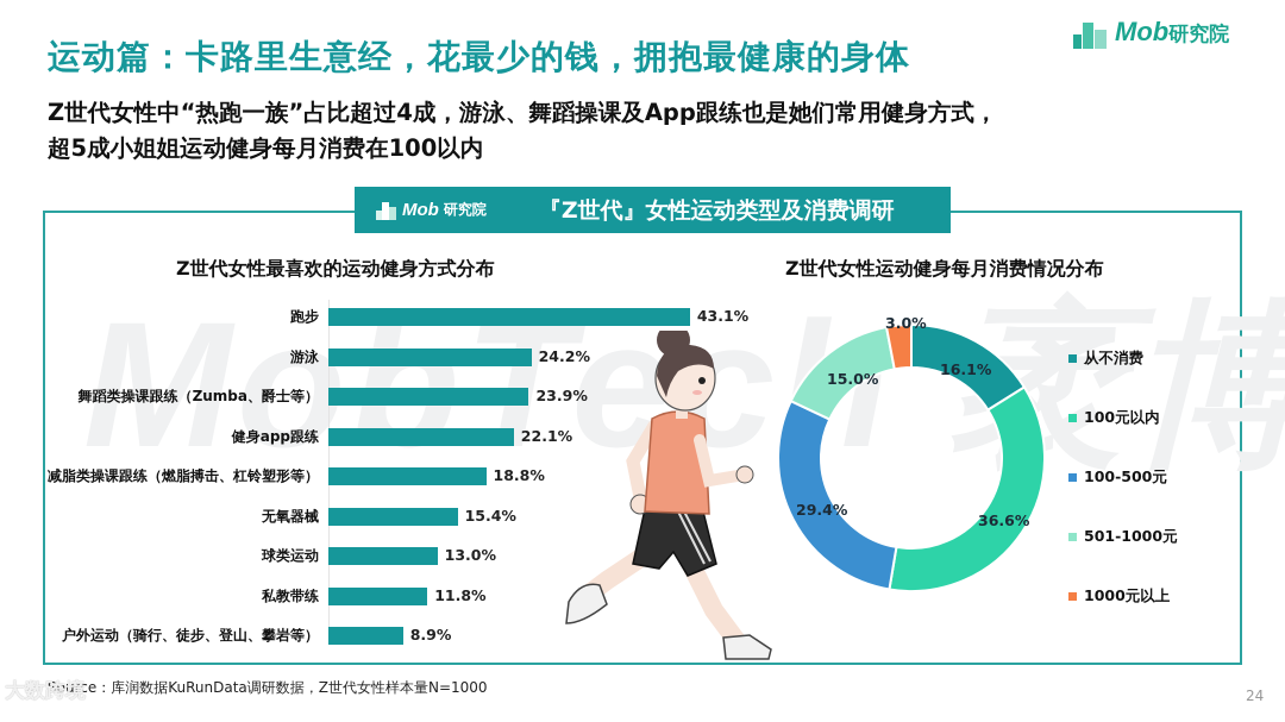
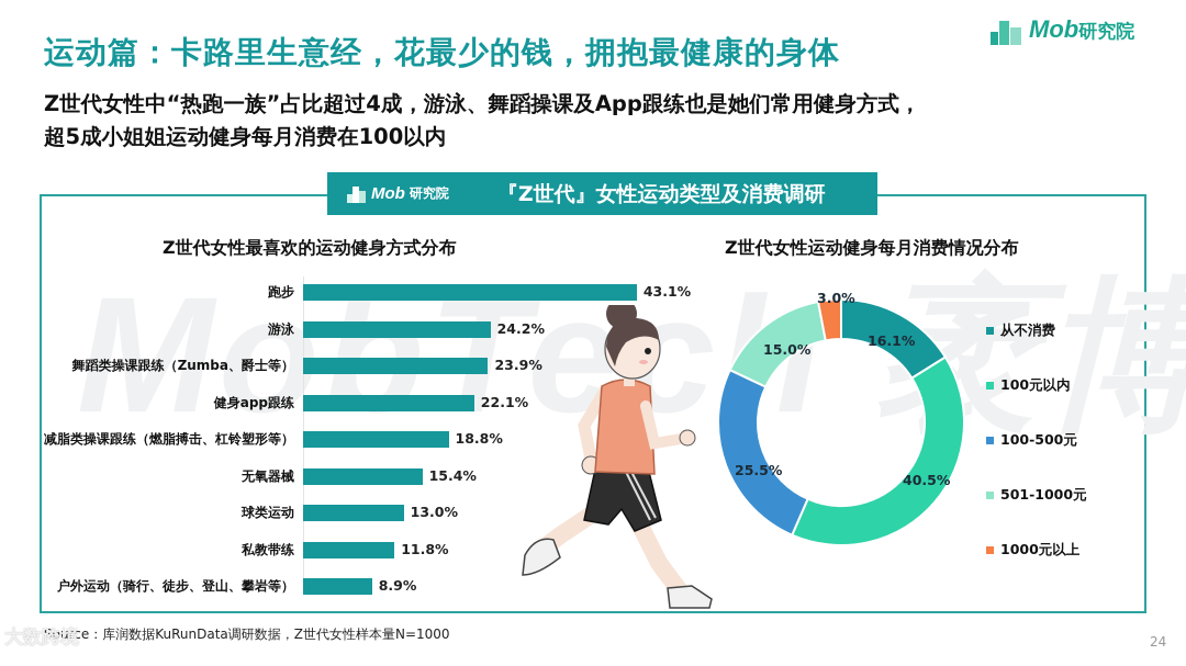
Z世代女性运动健身每月消费情况分布/100元以内: 36.6% -> 40.5%
Z世代女性运动健身每月消费情况分布/100-500元: 29.4% -> 25.5%
